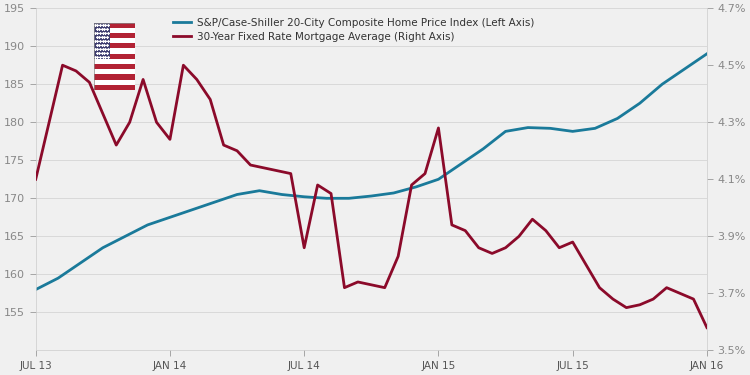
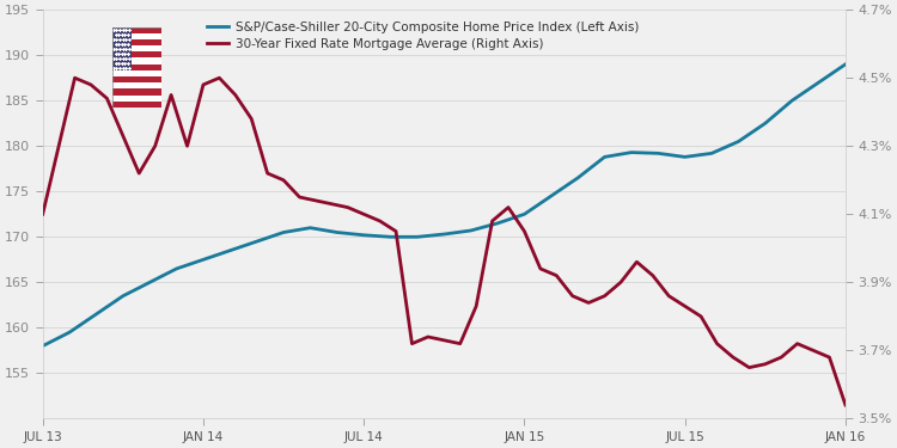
30-Year Fixed Rate Mortgage Average (Right Axis)/JAN 14: 4.24% -> 4.48%
30-Year Fixed Rate Mortgage Average (Right Axis)/JUL 14: 3.86% -> 4.10%
30-Year Fixed Rate Mortgage Average (Right Axis)/JAN 15: 4.28% -> 4.05%
30-Year Fixed Rate Mortgage Average (Right Axis)/JUL 15: 3.88% -> 3.83%
30-Year Fixed Rate Mortgage Average (Right Axis)/JAN 16: 3.58% -> 3.54%
